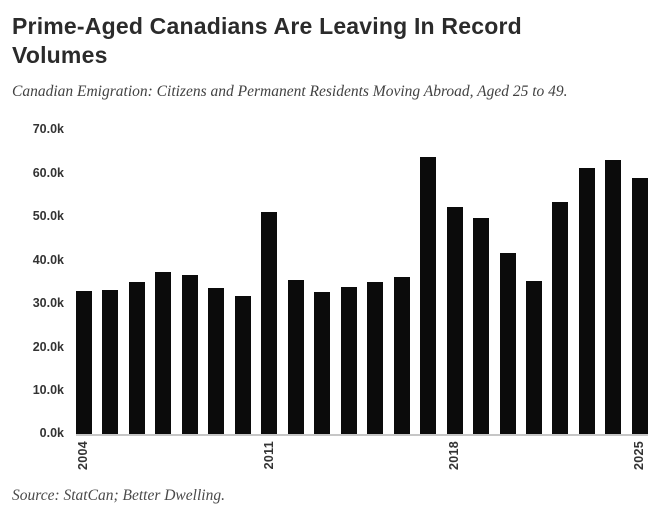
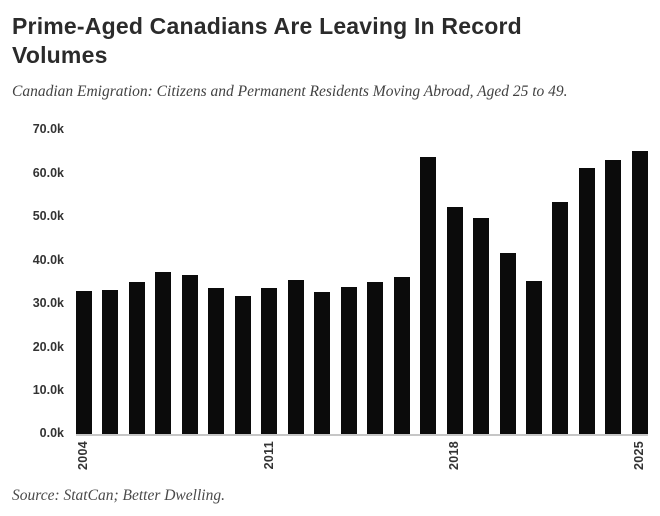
2011: 51k -> 34k
2025: 59k -> 65k
